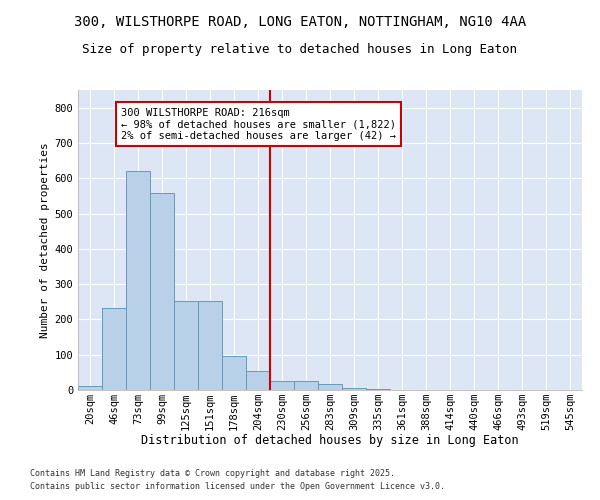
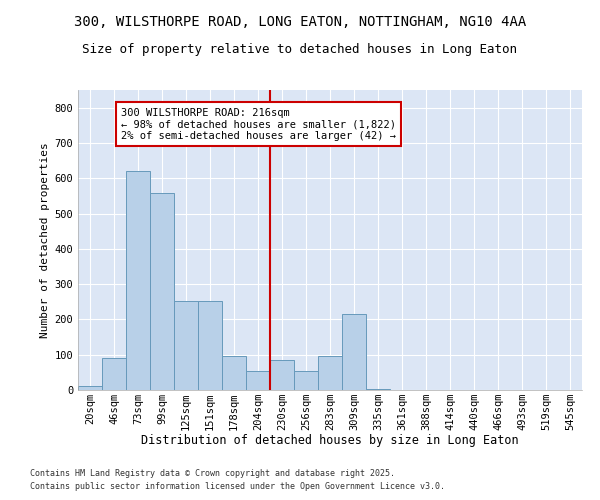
46sqm: 232 -> 90
230sqm: 25 -> 85
256sqm: 25 -> 55
283sqm: 18 -> 95
309sqm: 5 -> 215
